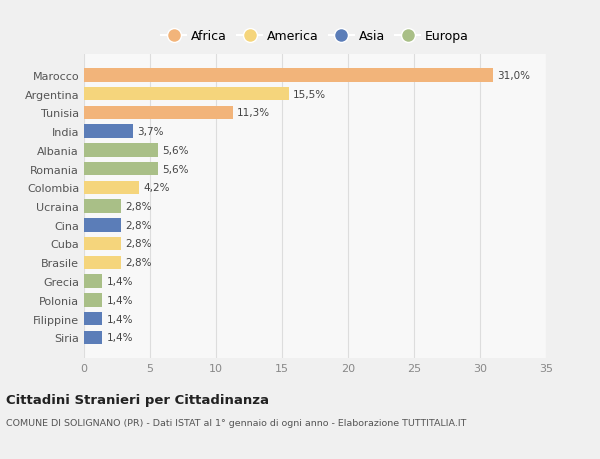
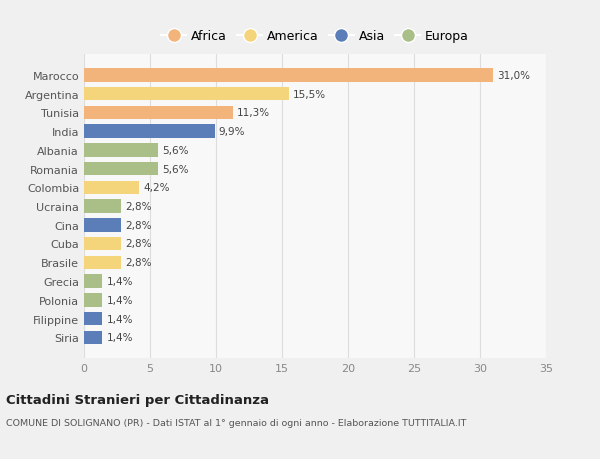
India: 3,7% -> 9,9%
